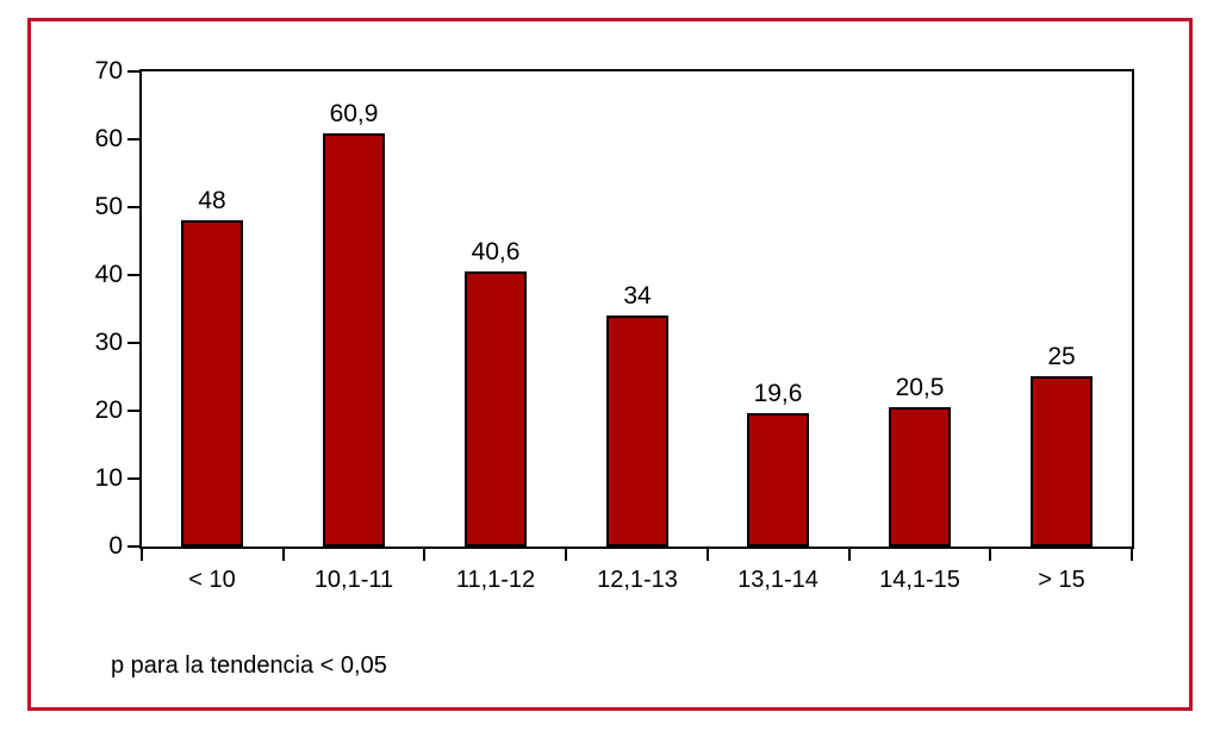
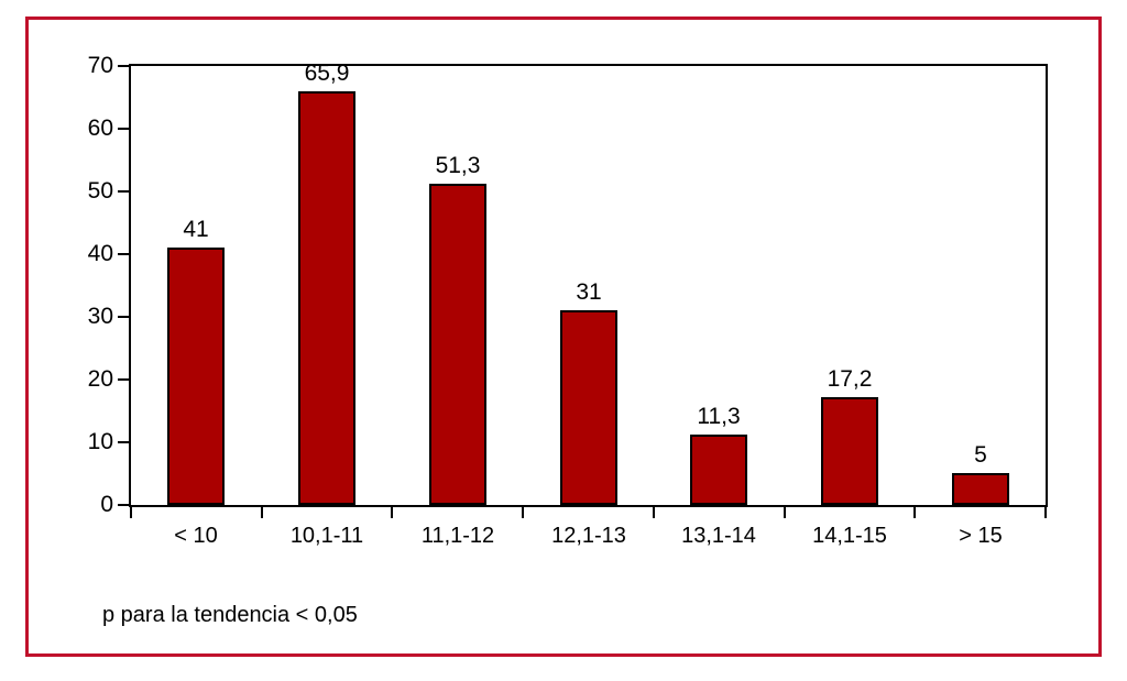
< 10: 48 -> 41
10,1-11: 60,9 -> 65,9
11,1-12: 40,6 -> 51,3
12,1-13: 34 -> 31
13,1-14: 19,6 -> 11,3
14,1-15: 20,5 -> 17,2
> 15: 25 -> 5
